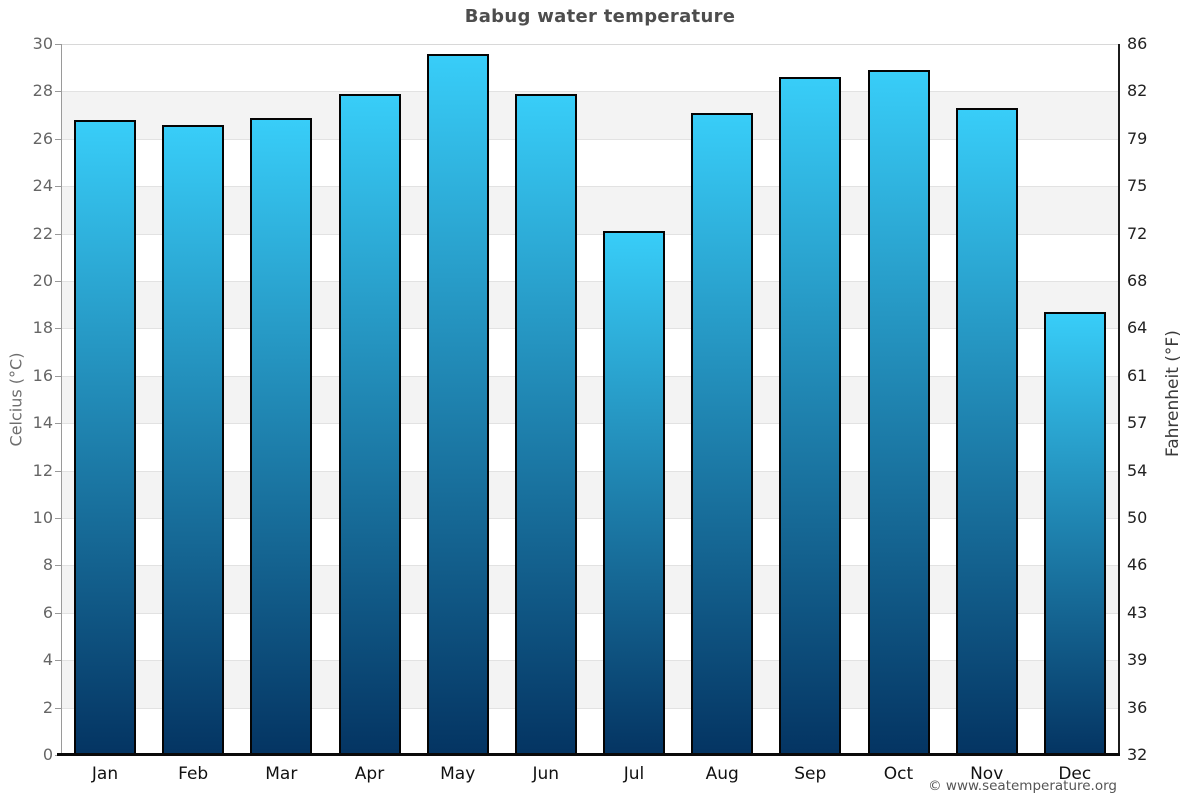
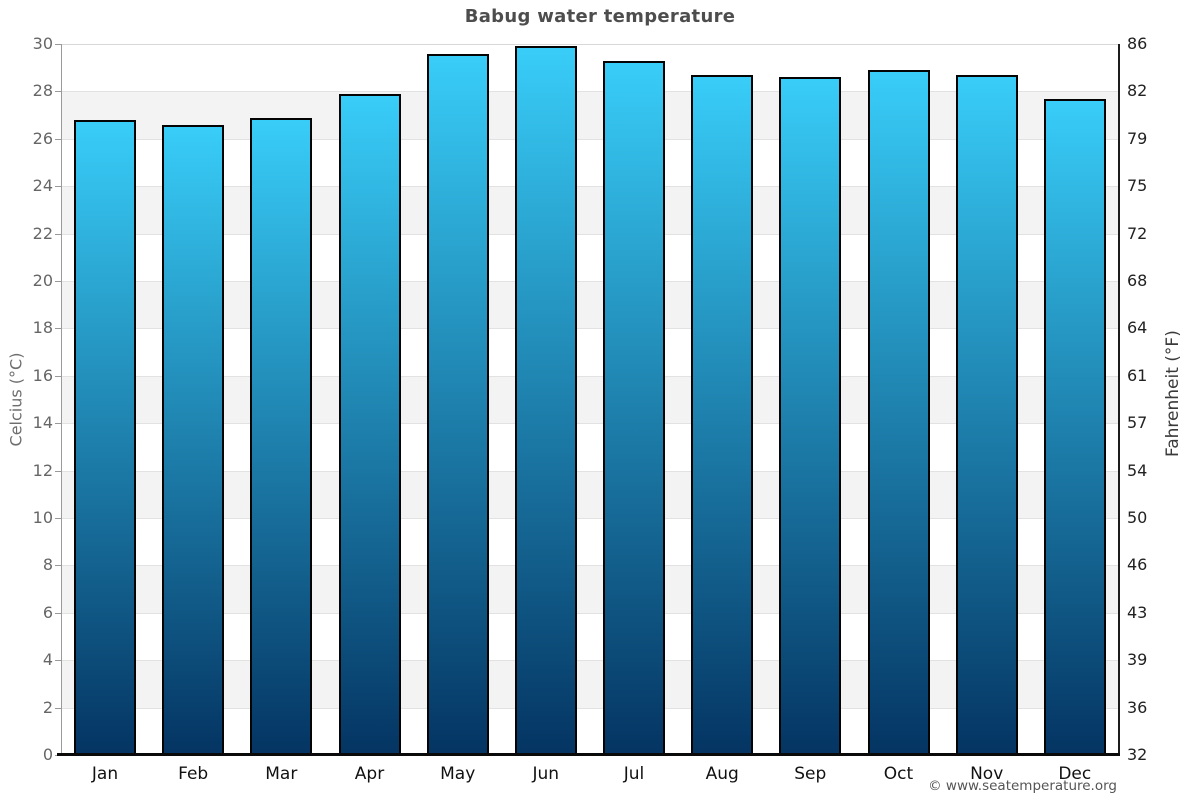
Jun: 27.9 -> 29.9
Jul: 22.1 -> 29.3
Aug: 27.1 -> 28.7
Nov: 27.3 -> 28.7
Dec: 18.7 -> 27.7
